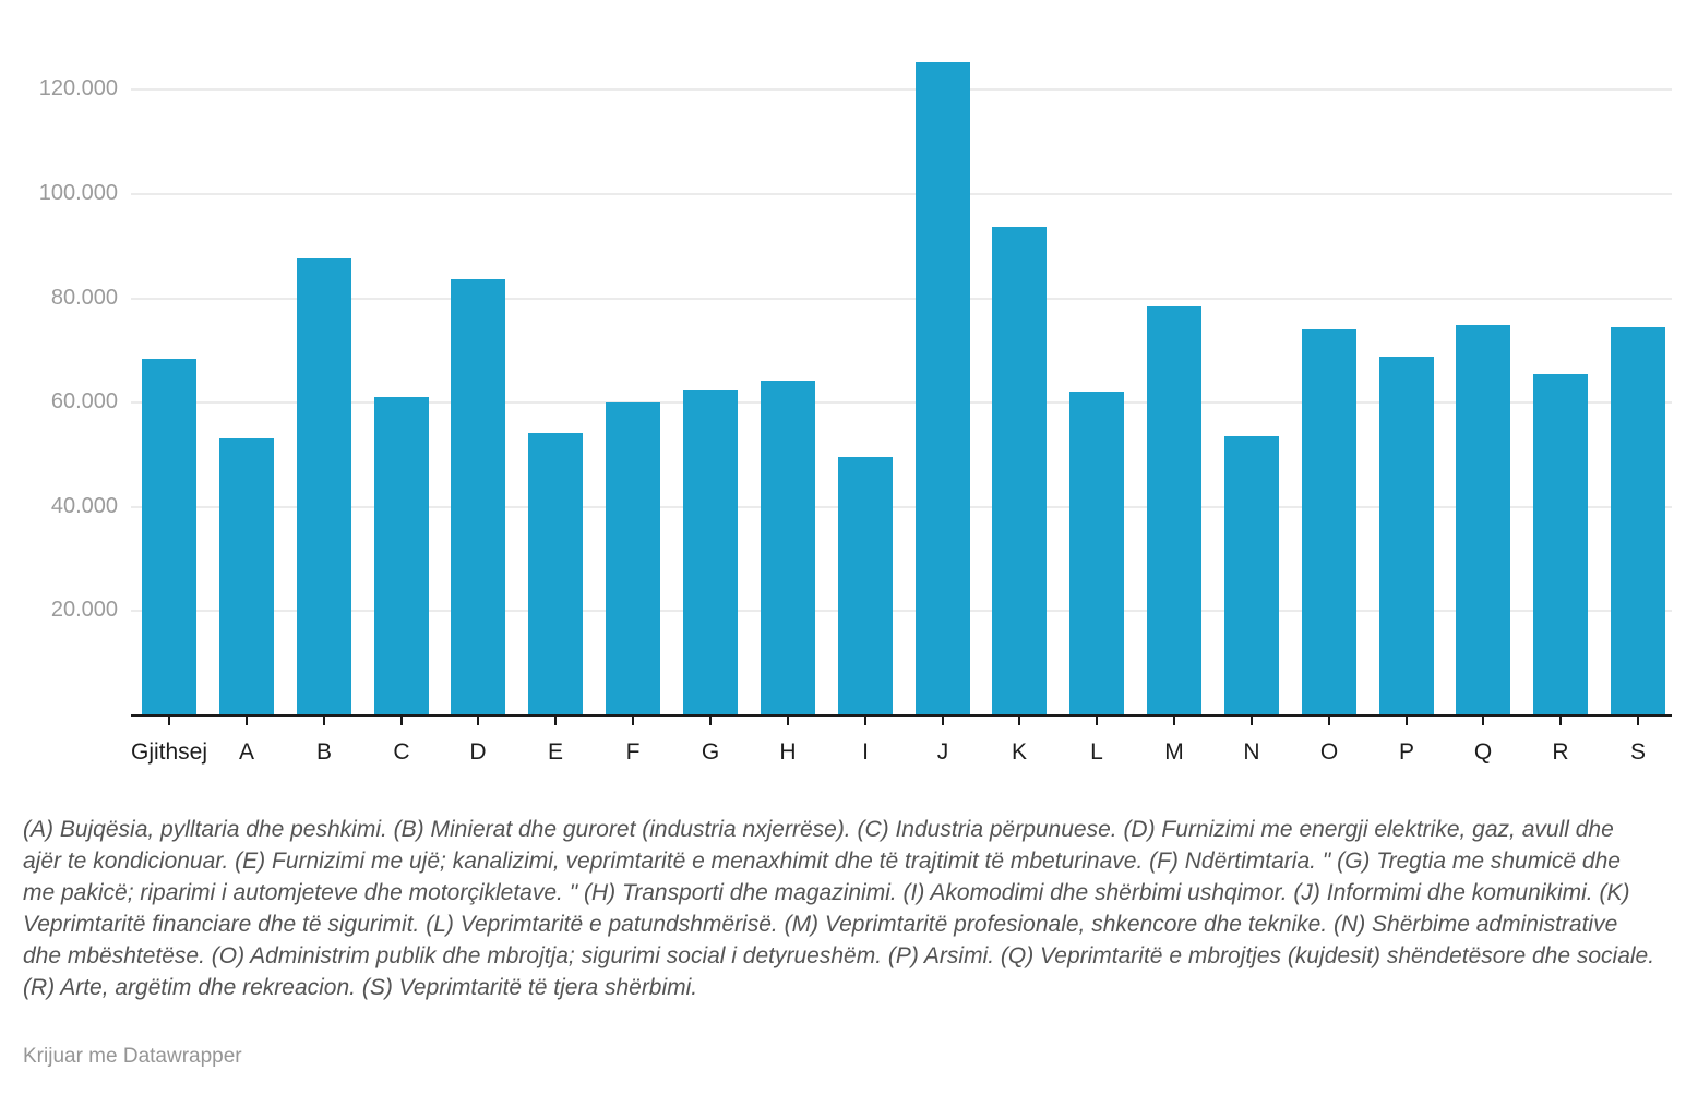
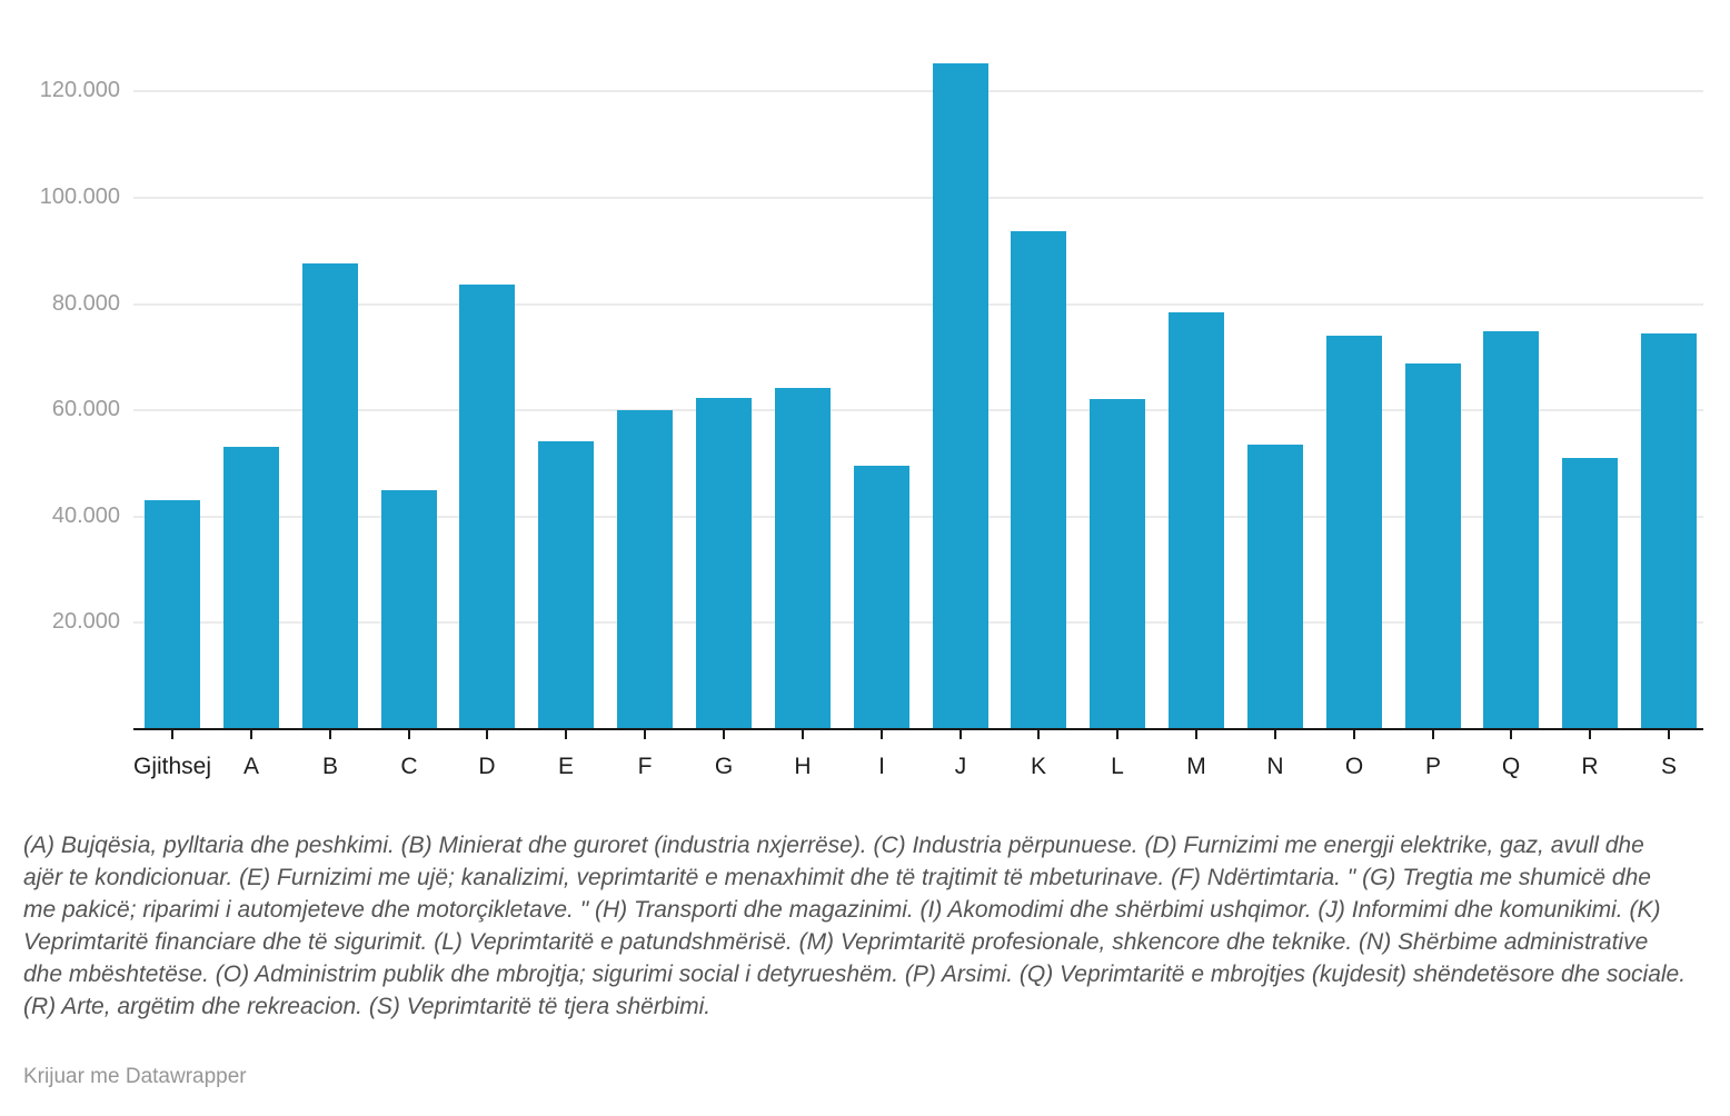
Gjithsej: 68000 -> 43000
C: 61000 -> 45000
R: 65000 -> 51000
